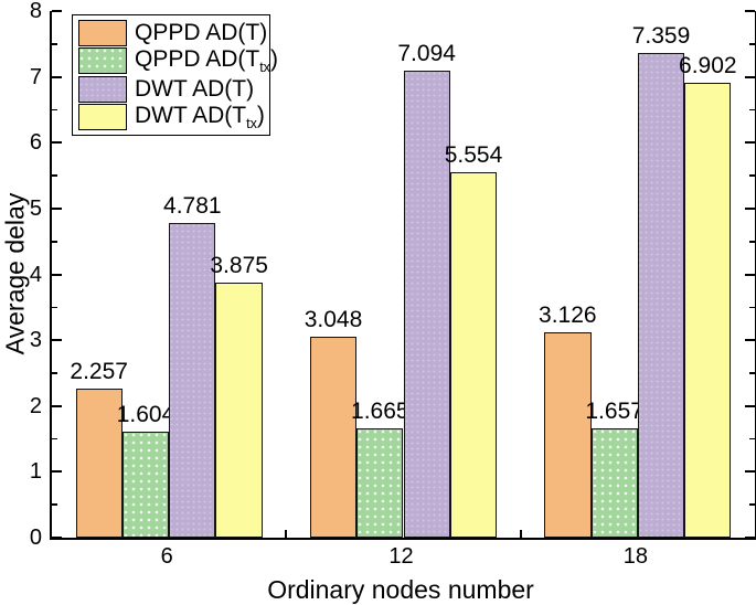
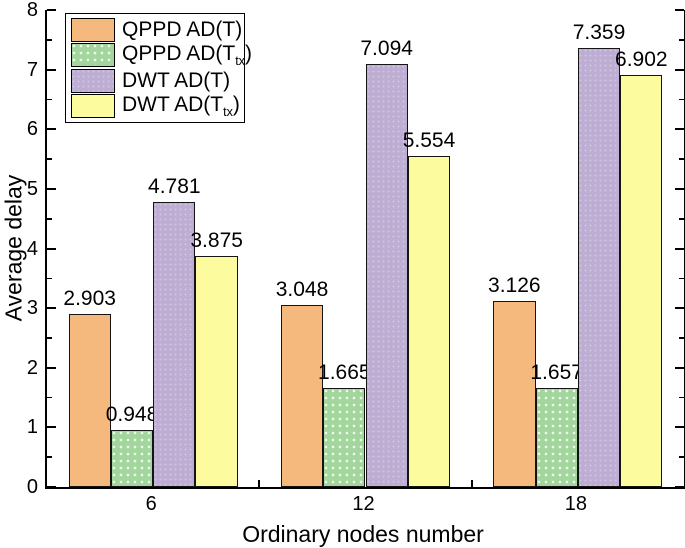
QPPD AD(T)/6: 2.257 -> 2.903
QPPD AD(Ttx)/6: 1.604 -> 0.948
